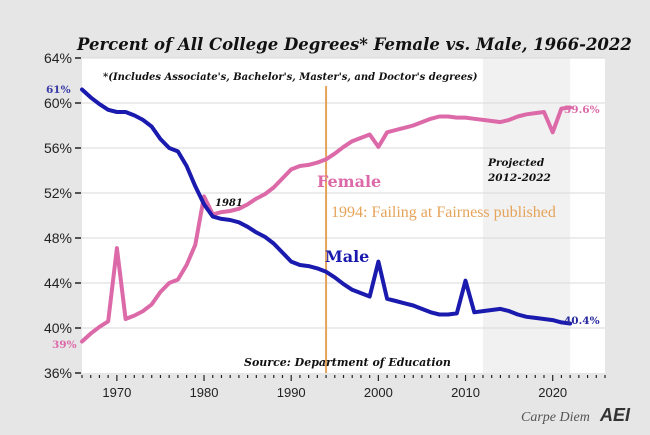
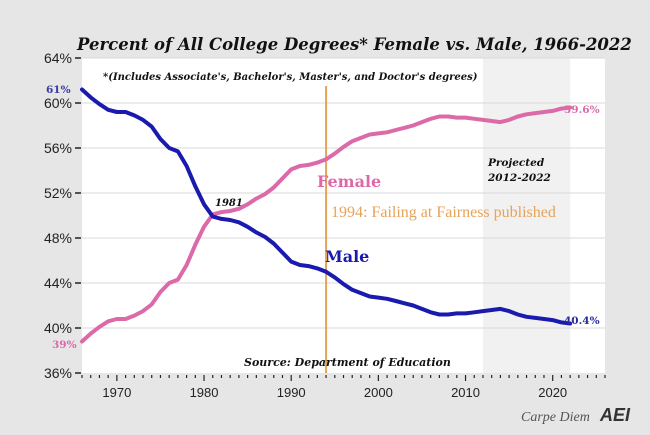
Female/1970: 47.1% -> 40.8%
Female/1980: 51.7% -> 49.0%
Female/2000: 56.1% -> 57.3%
Male/2000: 45.9% -> 42.7%
Male/2010: 44.2% -> 41.3%
Female/2020: 57.4% -> 59.3%
